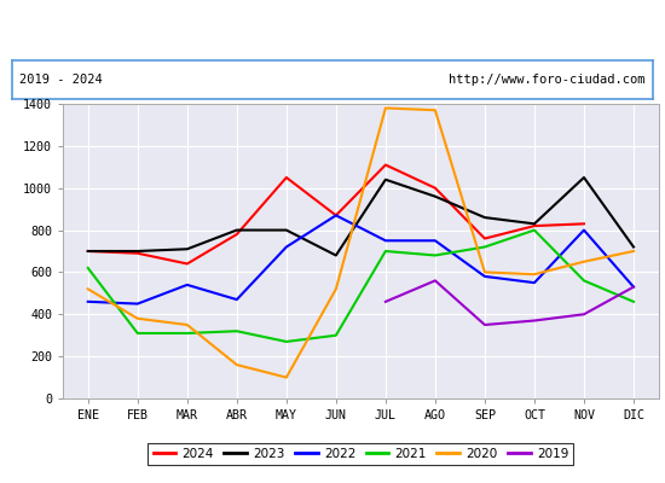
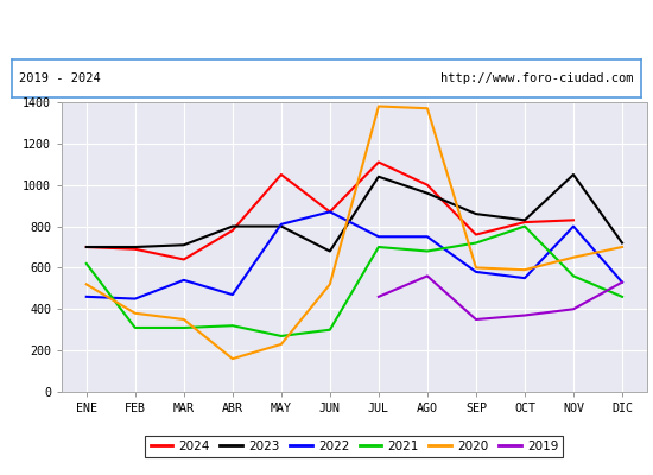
2022/MAY: 720 -> 810
2020/MAY: 100 -> 230
